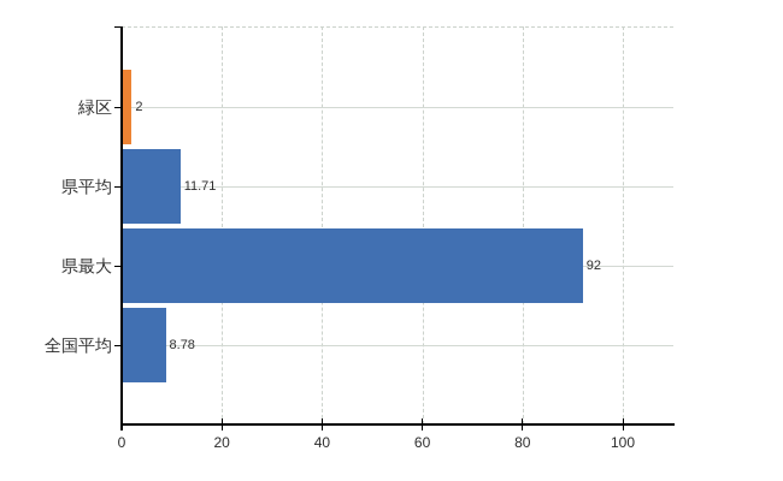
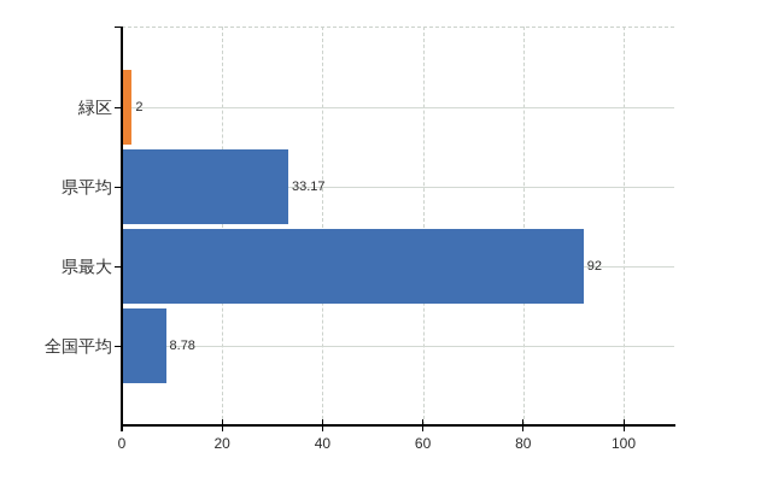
県平均: 11.71 -> 33.17
